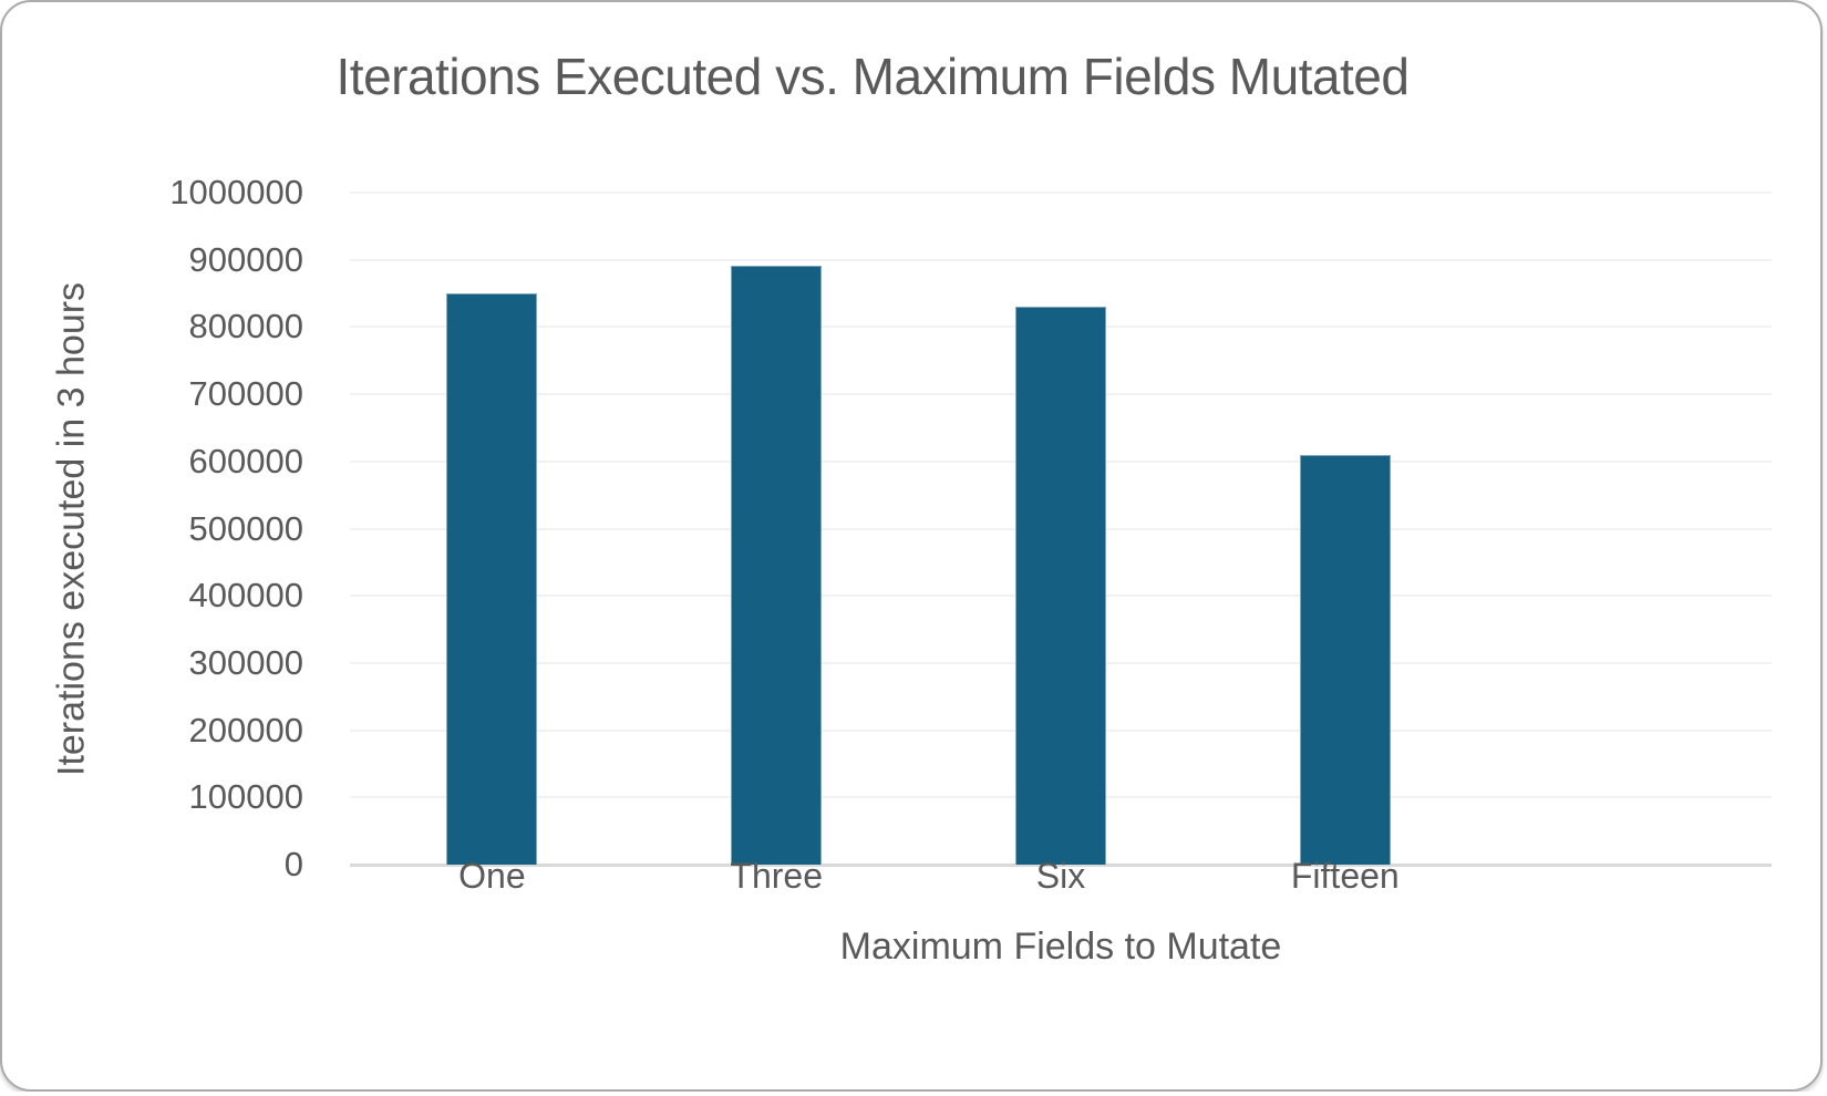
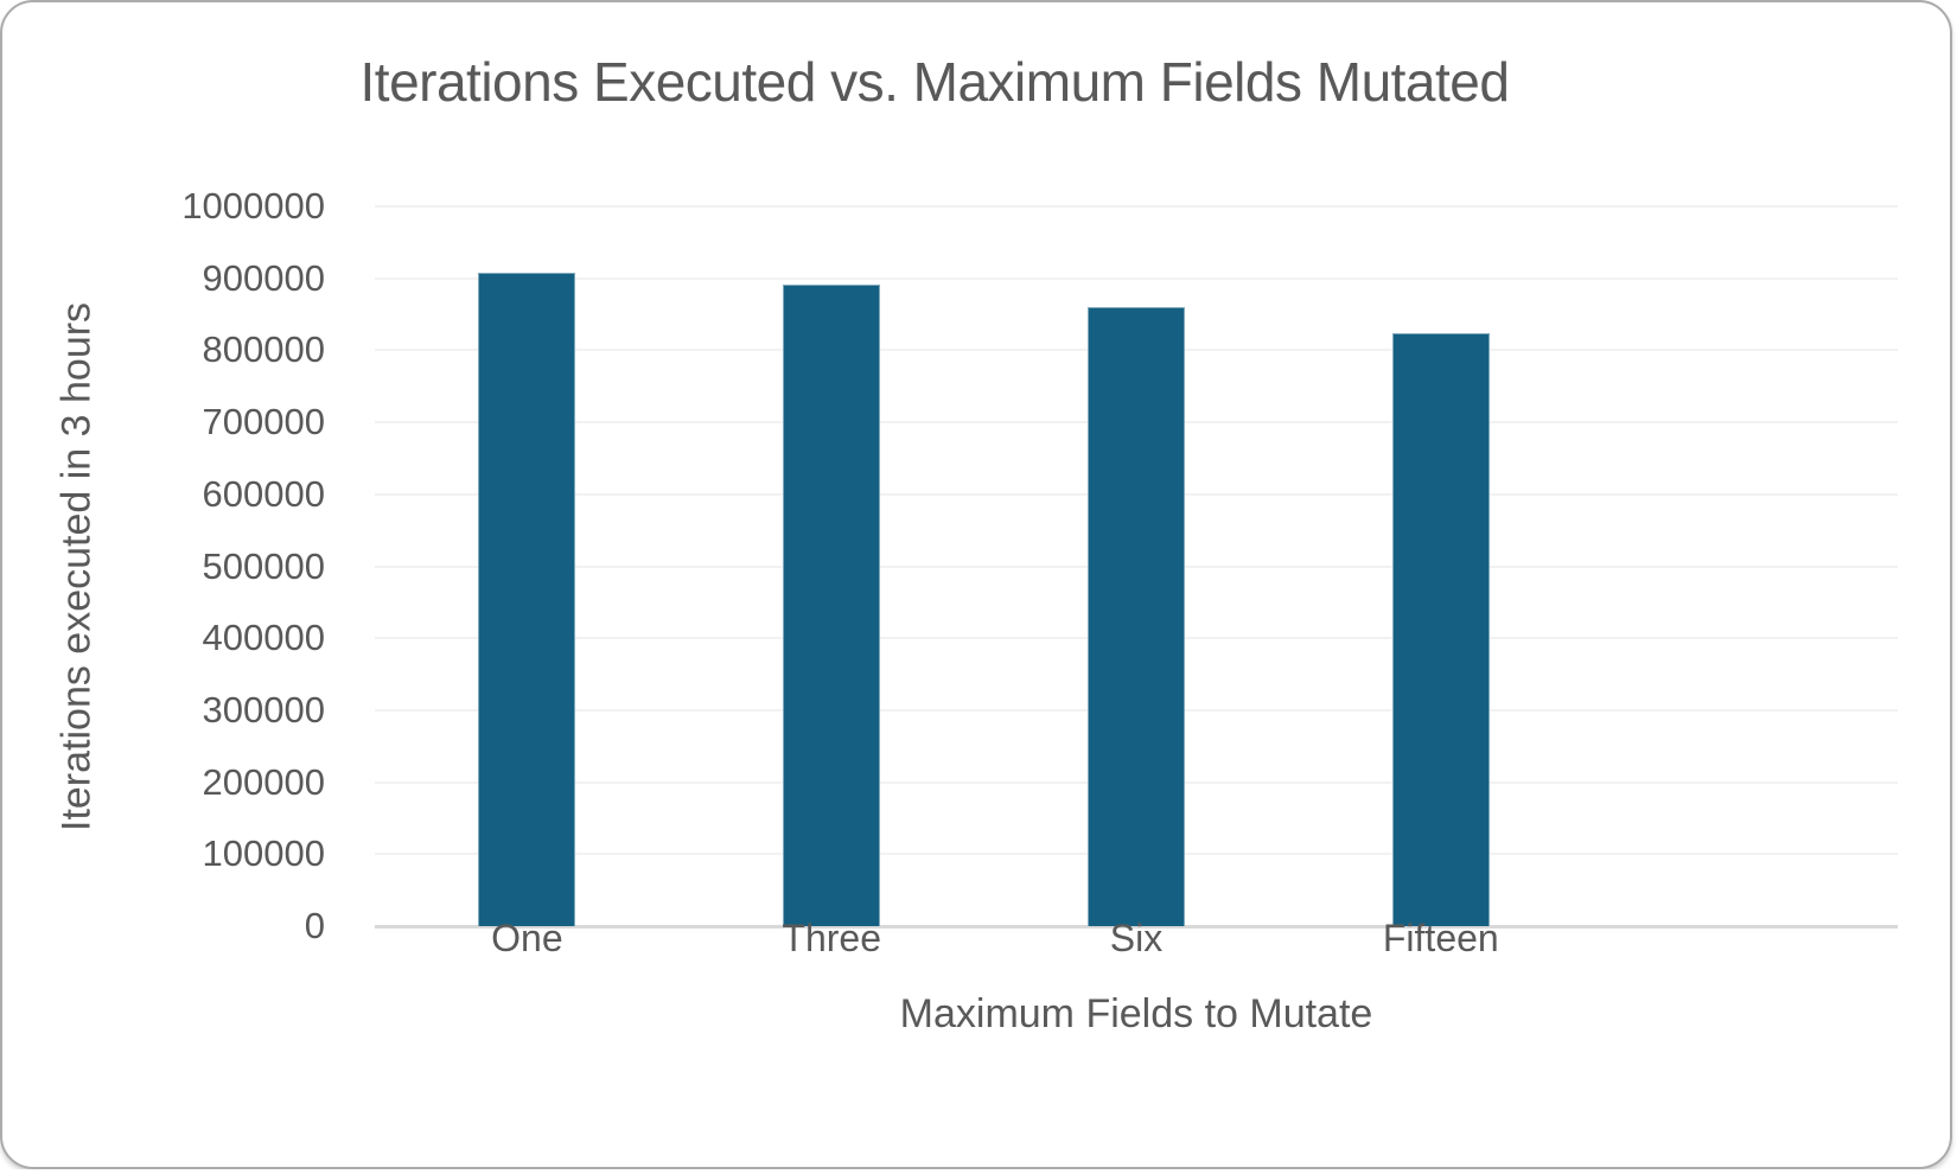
One: 850000 -> 910000
Six: 830000 -> 860000
Fifteen: 610000 -> 820000
